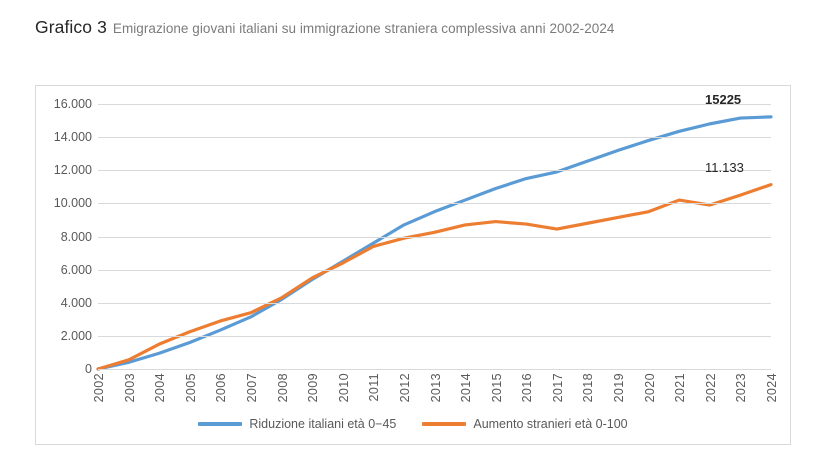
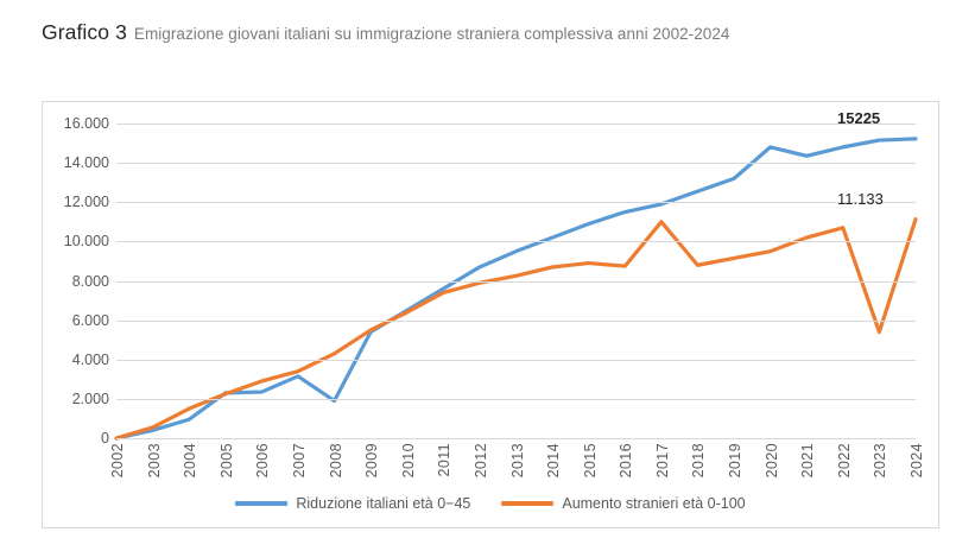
Riduzione italiani età 0−45/2005: 1600 -> 2300
Riduzione italiani età 0−45/2008: 4200 -> 1900
Aumento stranieri età 0-100/2017: 8400 -> 11000
Riduzione italiani età 0−45/2020: 13800 -> 14800
Aumento stranieri età 0-100/2022: 9900 -> 10700
Aumento stranieri età 0-100/2023: 10500 -> 5400
